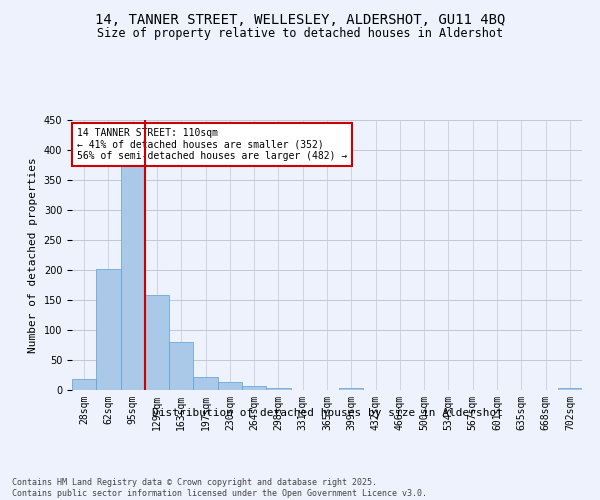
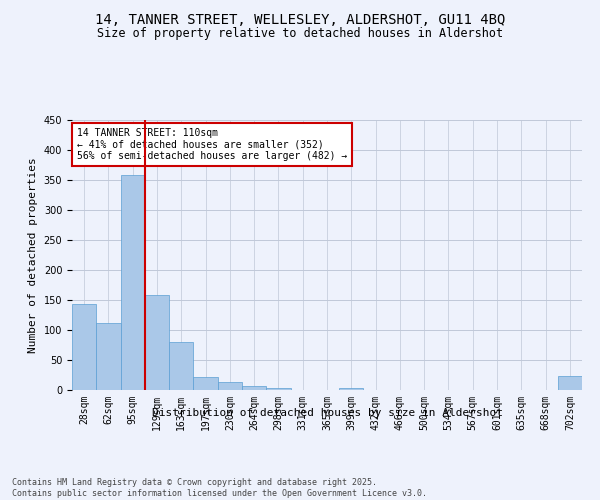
28sqm: 18 -> 144
62sqm: 201 -> 112
95sqm: 375 -> 358
702sqm: 4 -> 24
